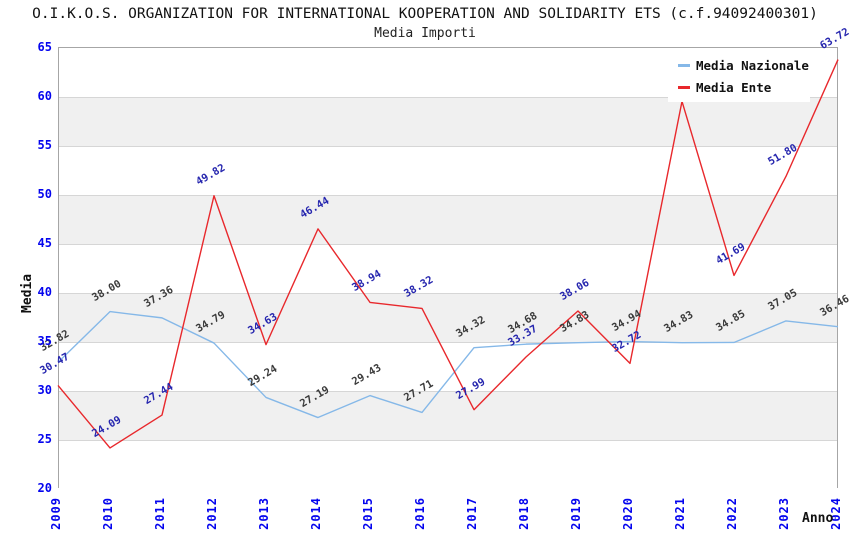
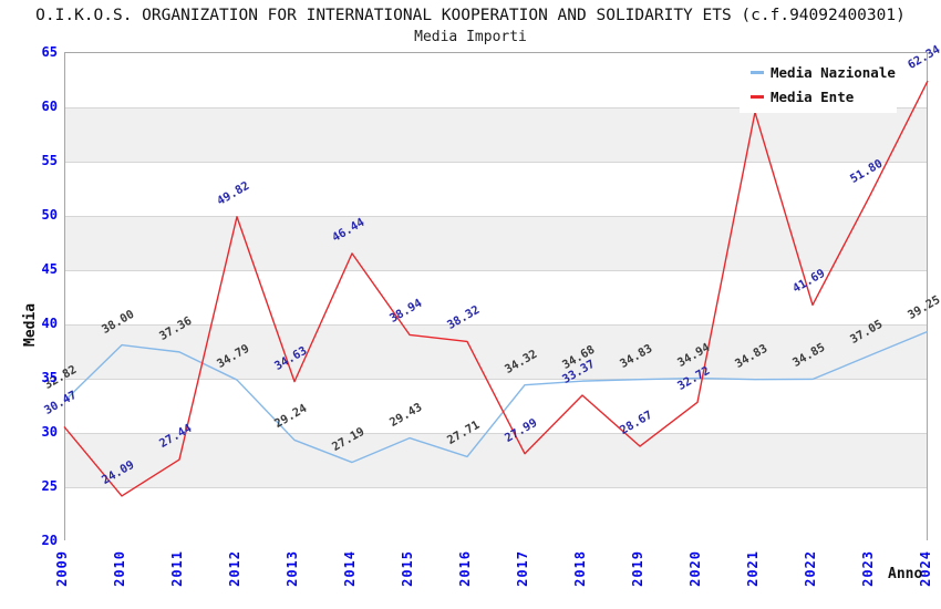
Media Ente/2019: 38.06 -> 28.67
Media Nazionale/2024: 36.46 -> 39.25
Media Ente/2024: 63.72 -> 62.34
